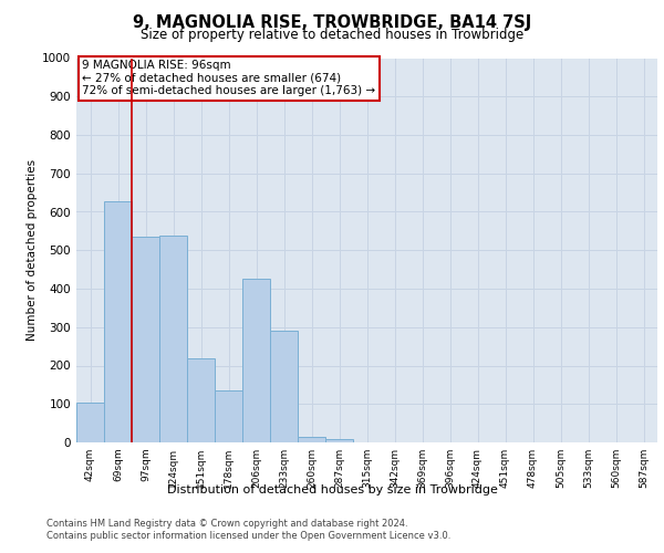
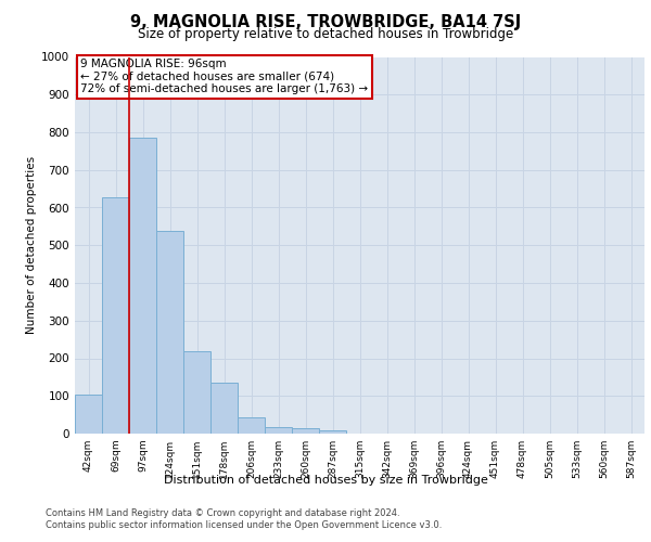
97sqm: 535 -> 785
206sqm: 425 -> 43
233sqm: 290 -> 18
